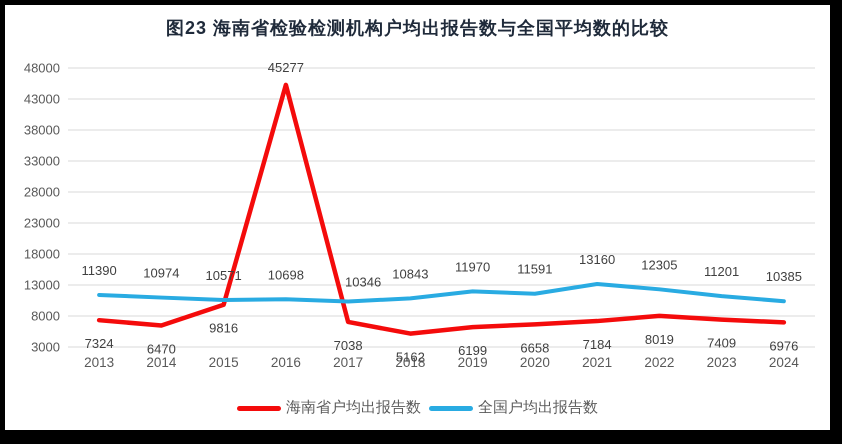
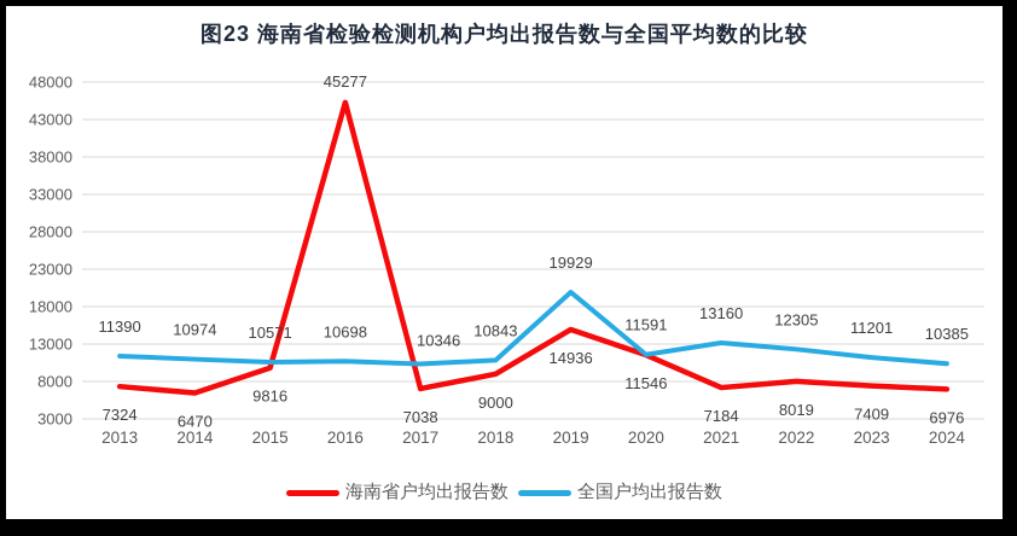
海南省户均出报告数/2018: 5162 -> 9000
海南省户均出报告数/2019: 6199 -> 14936
全国户均出报告数/2019: 11970 -> 19929
海南省户均出报告数/2020: 6658 -> 11546
